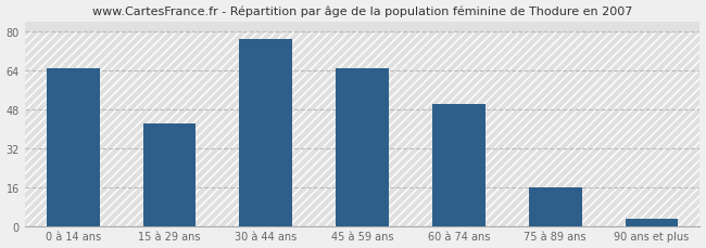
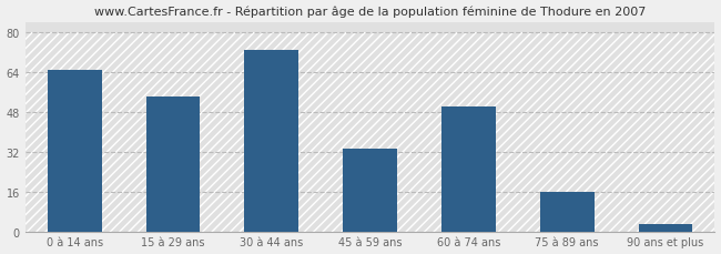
15 à 29 ans: 42 -> 54
30 à 44 ans: 77 -> 73
45 à 59 ans: 65 -> 33
